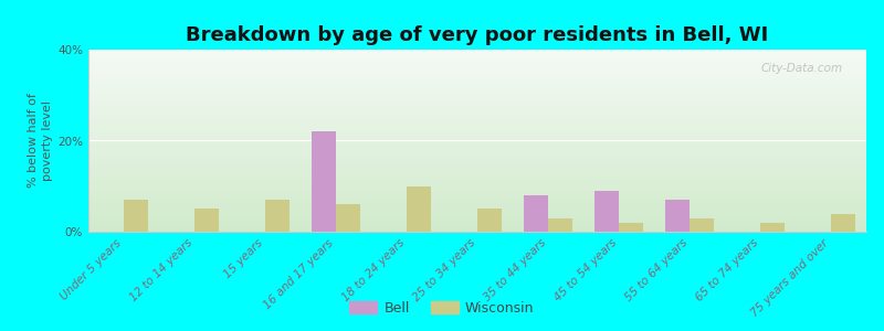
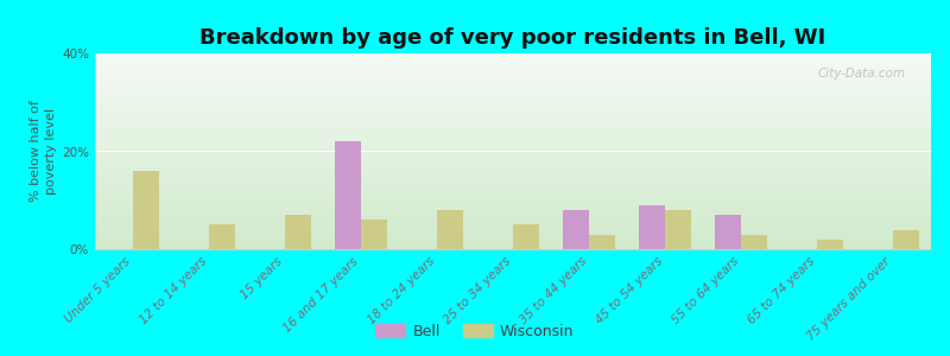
Wisconsin/Under 5 years: 7% -> 16%
Wisconsin/18 to 24 years: 10% -> 8%
Wisconsin/45 to 54 years: 2% -> 8%
